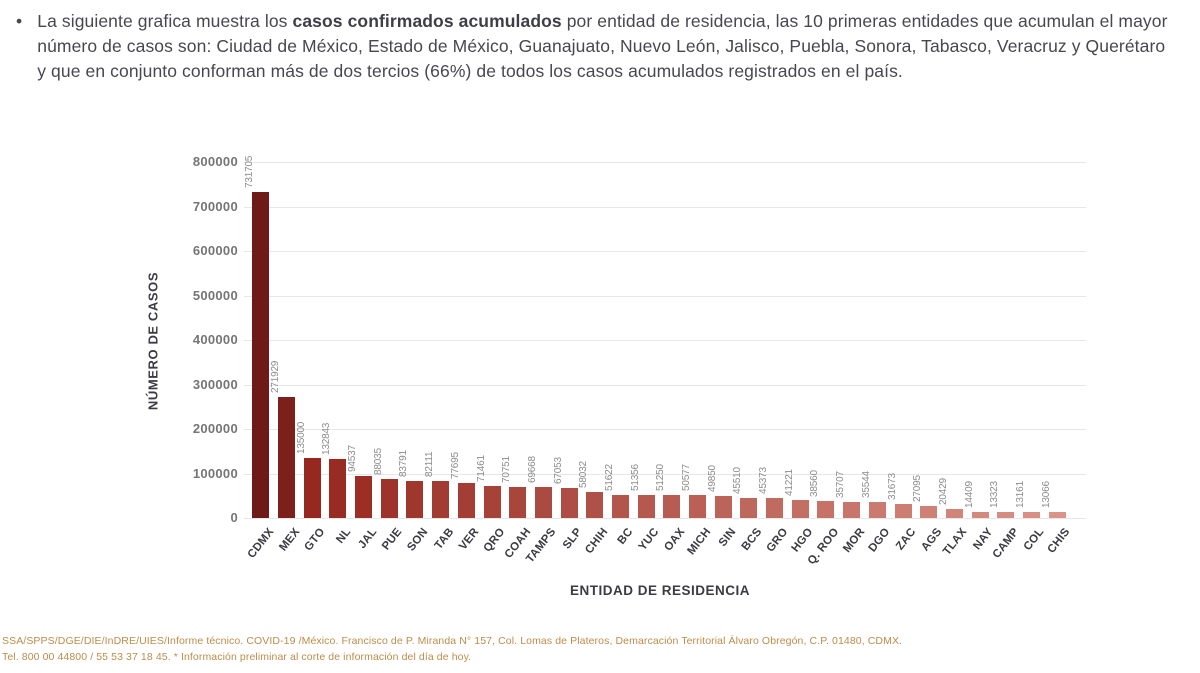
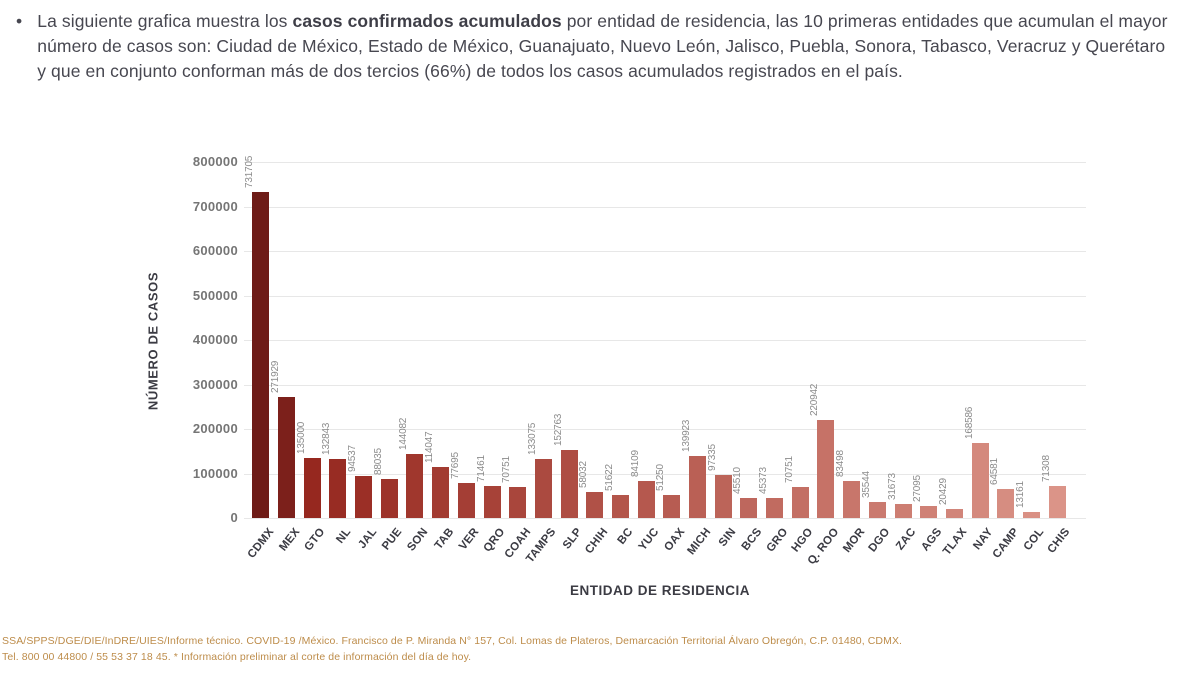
SON: 83791 -> 144082
TAB: 82111 -> 114047
TAMPS: 69668 -> 133075
SLP: 67053 -> 152763
YUC: 51356 -> 84109
MICH: 50577 -> 139923
SIN: 49850 -> 97335
HGO: 41221 -> 70751
Q. ROO: 38560 -> 220942
MOR: 35707 -> 83498
NAY: 14409 -> 168586
CAMP: 13323 -> 64581
CHIS: 13066 -> 71308
